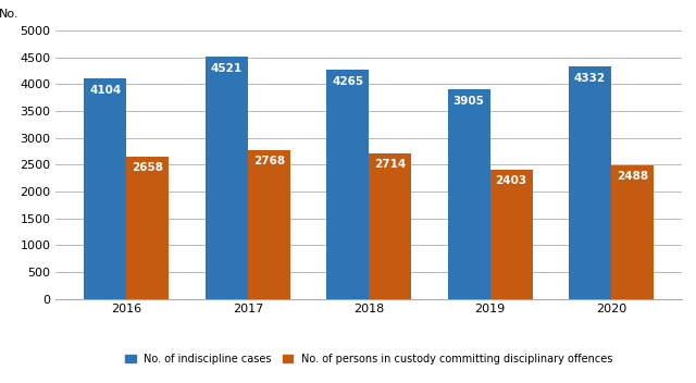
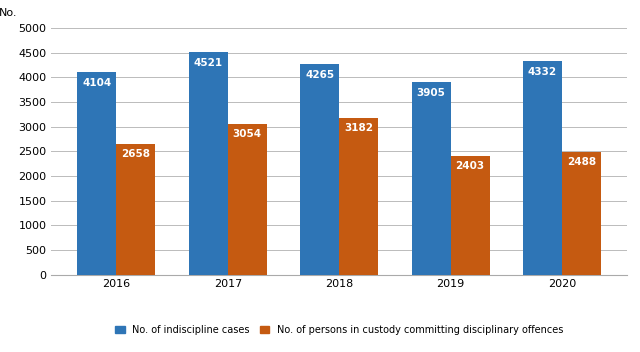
No. of persons in custody committing disciplinary offences/2017: 2768 -> 3054
No. of persons in custody committing disciplinary offences/2018: 2714 -> 3182
